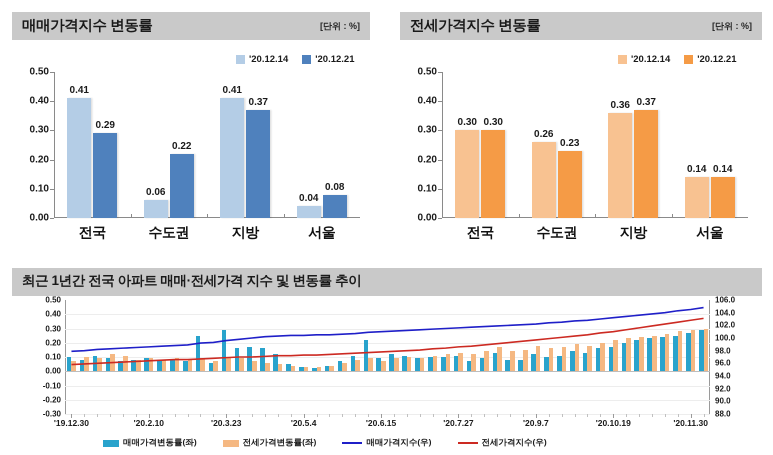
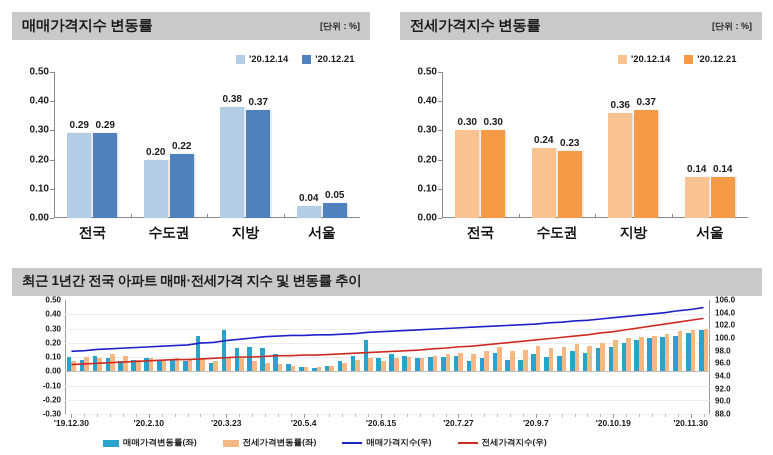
매매가격지수 변동률/'20.12.14/전국: 0.41 -> 0.29
매매가격지수 변동률/'20.12.14/수도권: 0.06 -> 0.20
매매가격지수 변동률/'20.12.14/지방: 0.41 -> 0.38
매매가격지수 변동률/'20.12.21/서울: 0.08 -> 0.05
전세가격지수 변동률/'20.12.14/수도권: 0.26 -> 0.24
